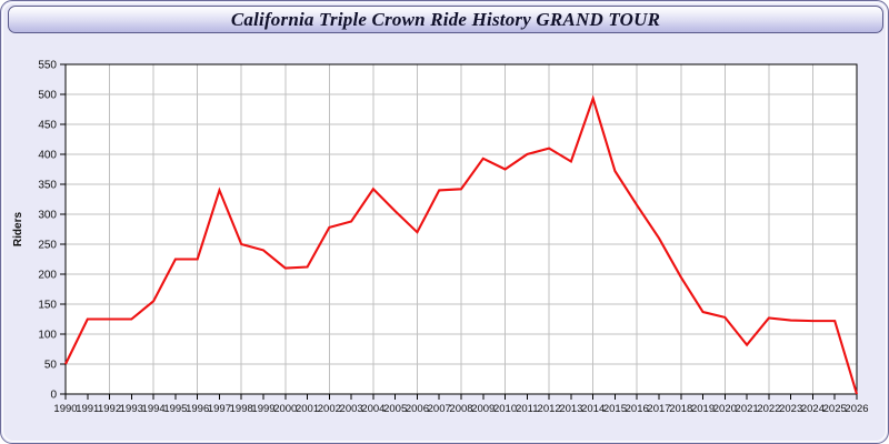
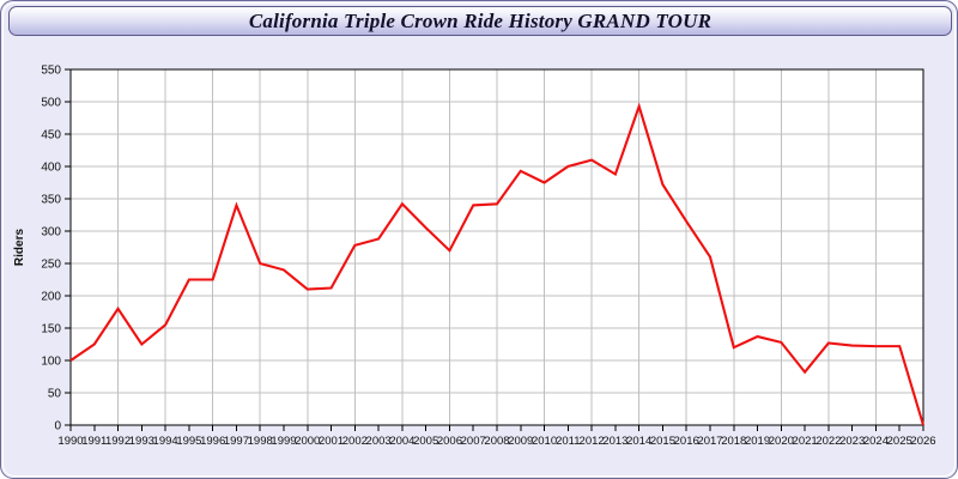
1990: 50 -> 100
1992: 120 -> 180
2018: 200 -> 120
